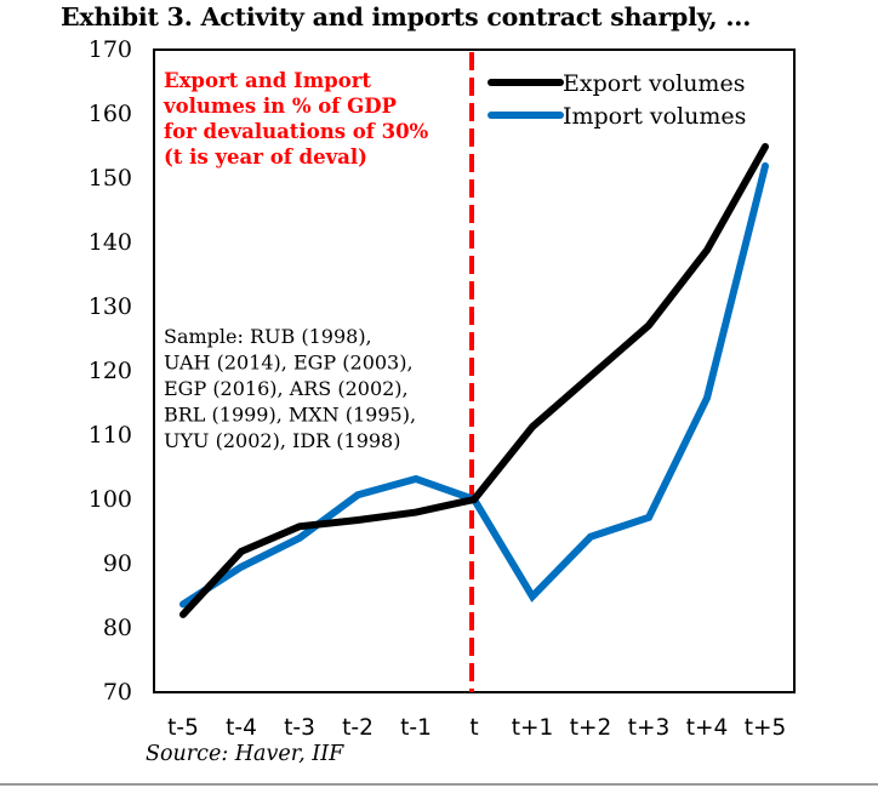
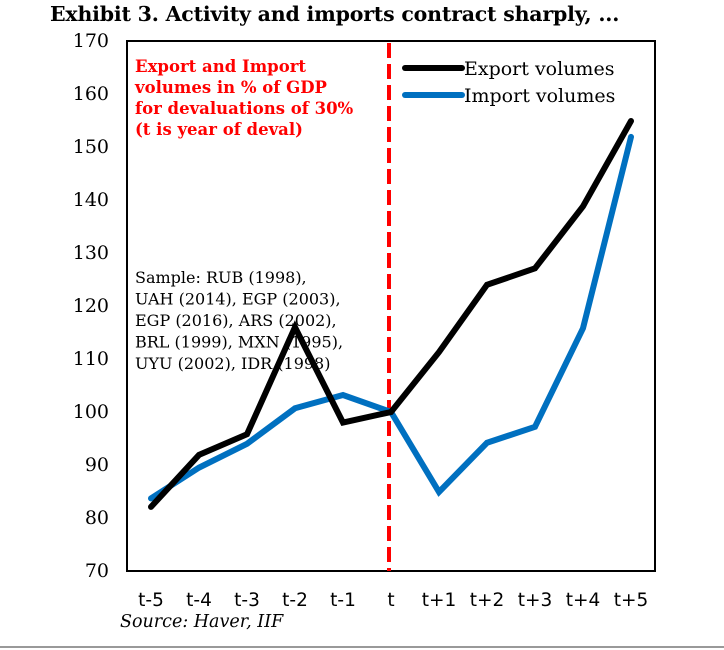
Export volumes/t-2: 97 -> 116
Export volumes/t+2: 119 -> 124
